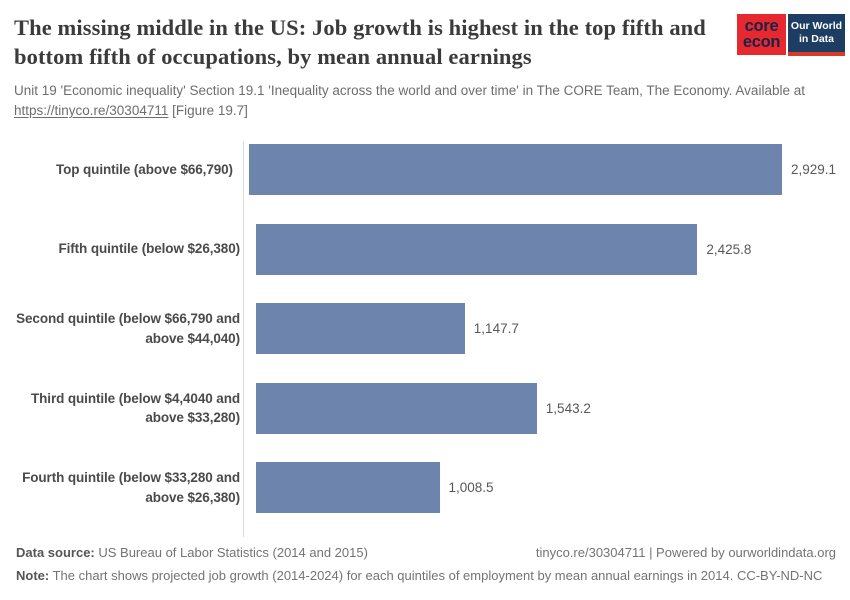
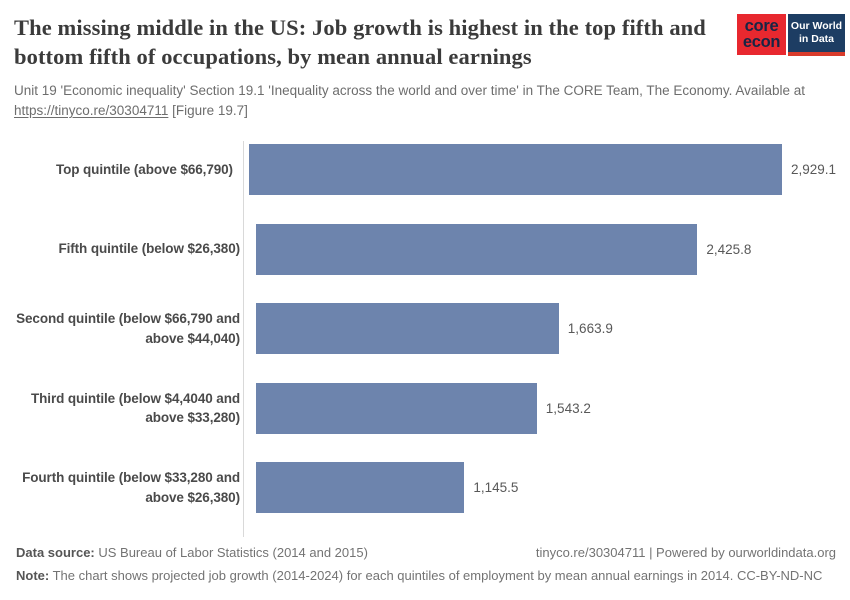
Second quintile (below $66,790 and above $44,040): 1,147.7 -> 1,663.9
Fourth quintile (below $33,280 and above $26,380): 1,008.5 -> 1,145.5
